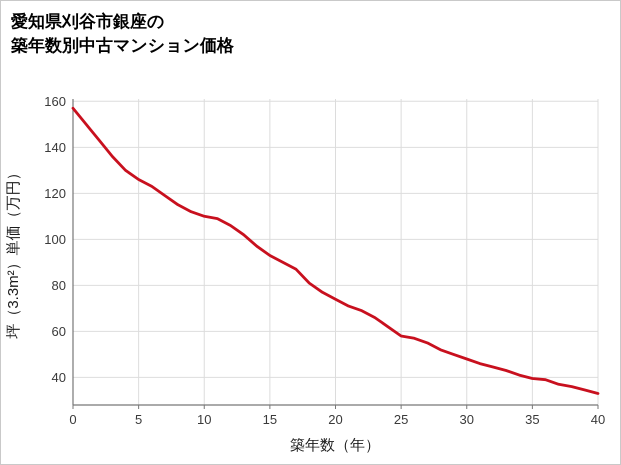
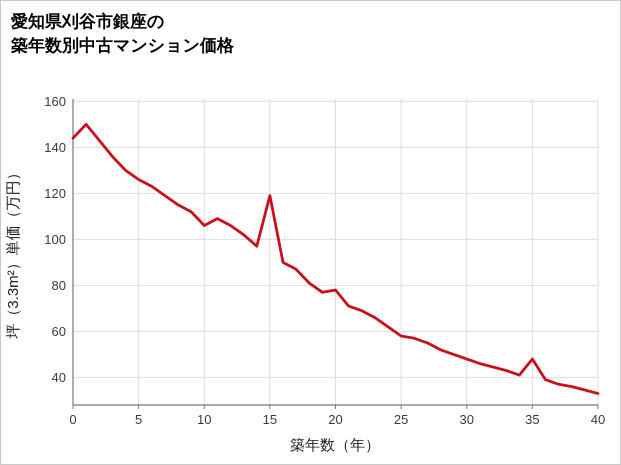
0: 157 -> 144
10: 110 -> 106
15: 93 -> 119
20: 74 -> 78
35: 40 -> 48
